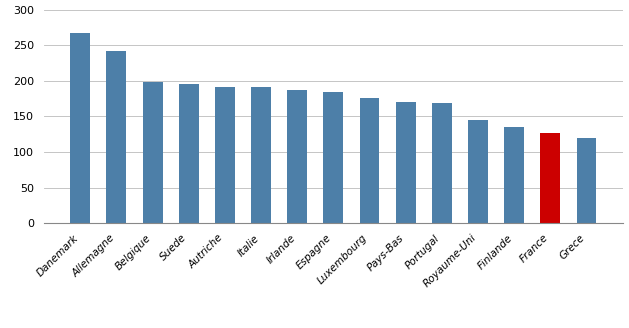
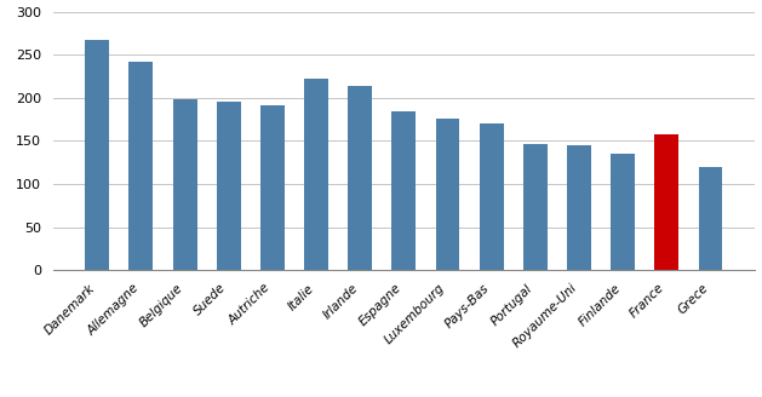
Italie: 191 -> 222
Irlande: 187 -> 214
Portugal: 169 -> 146
France: 127 -> 158
